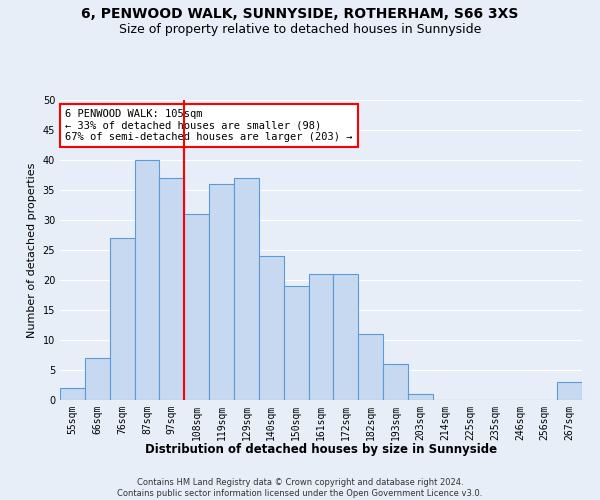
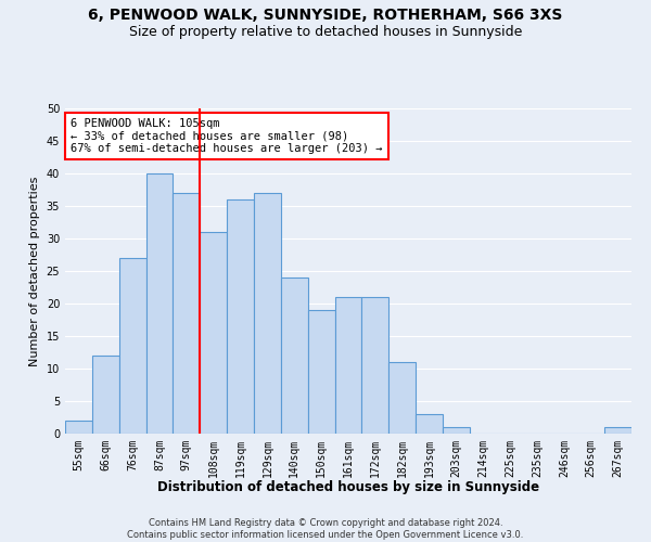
66sqm: 7 -> 12
193sqm: 6 -> 3
267sqm: 3 -> 1
